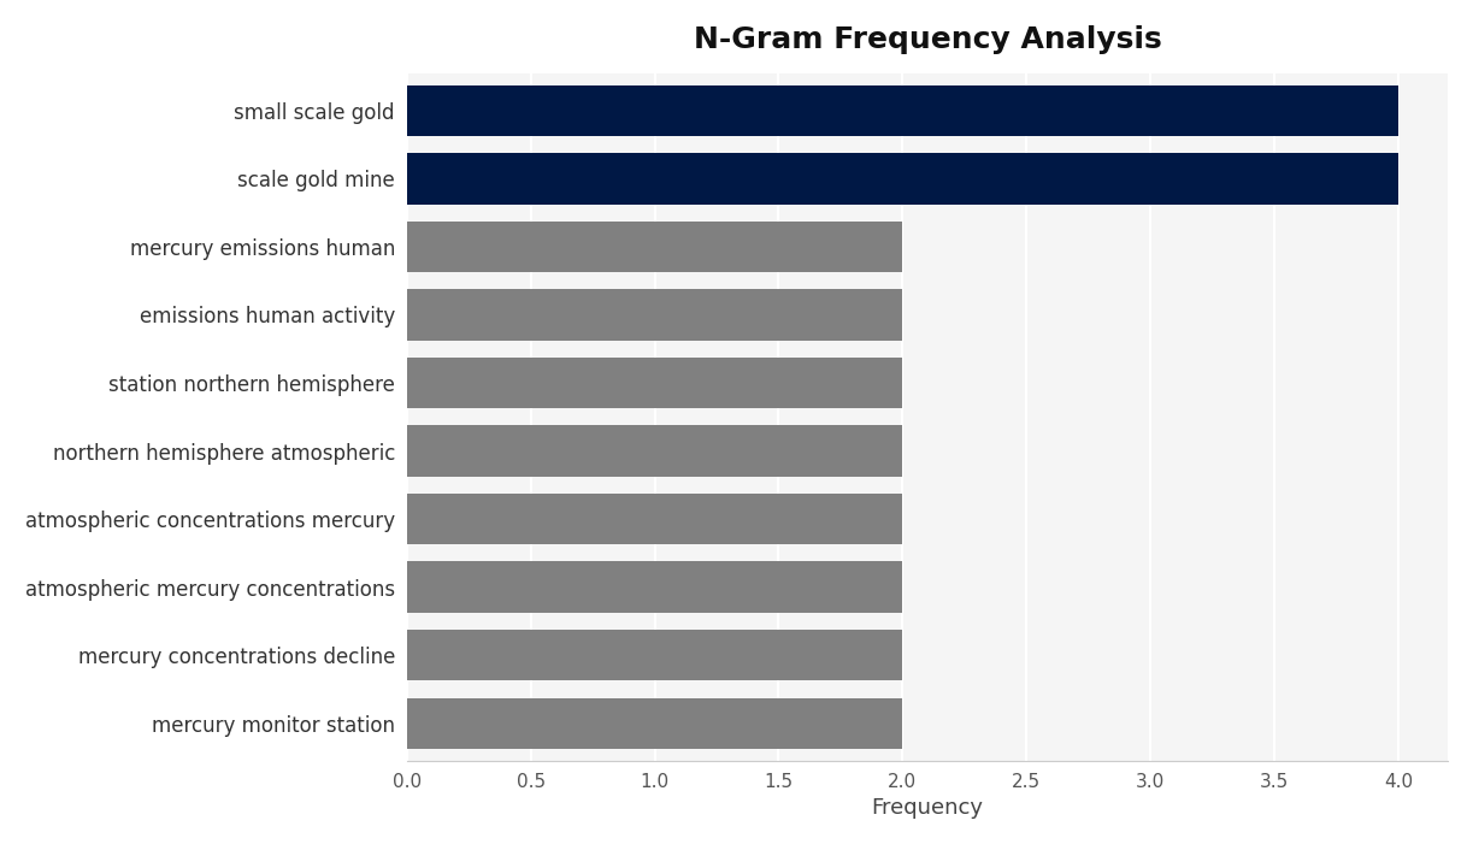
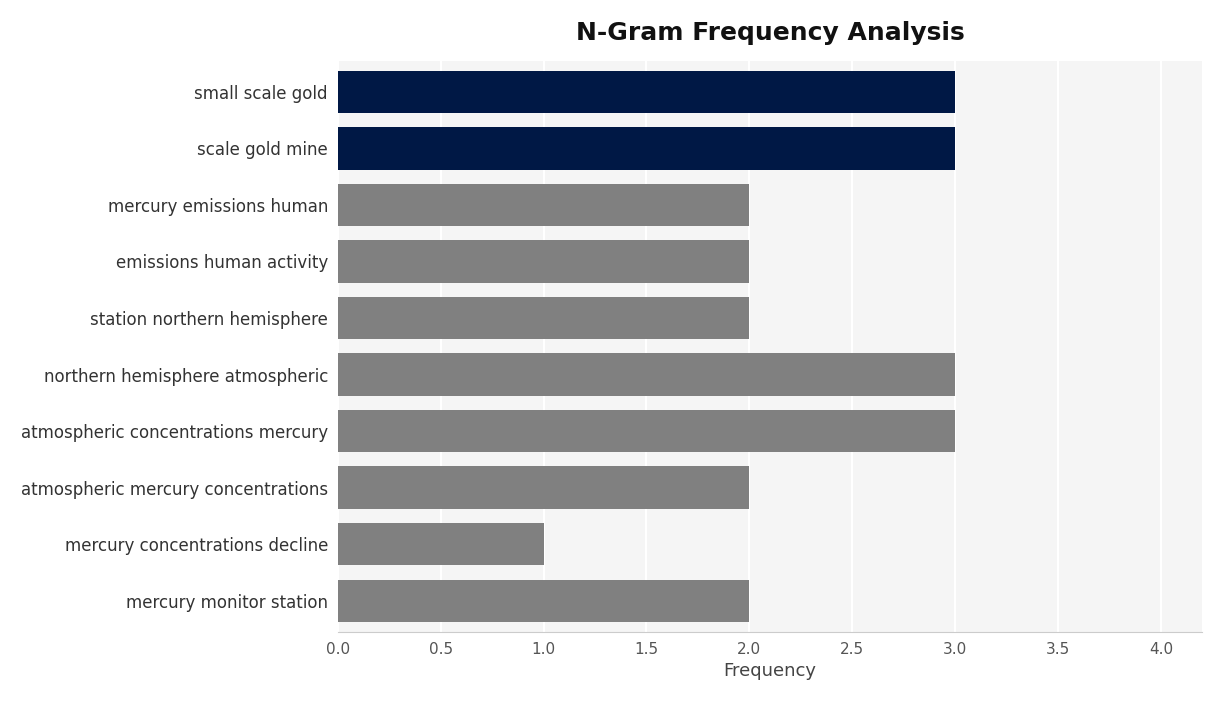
small scale gold: 4 -> 3
scale gold mine: 4 -> 3
northern hemisphere atmospheric: 2 -> 3
atmospheric concentrations mercury: 2 -> 3
mercury concentrations decline: 2 -> 1
